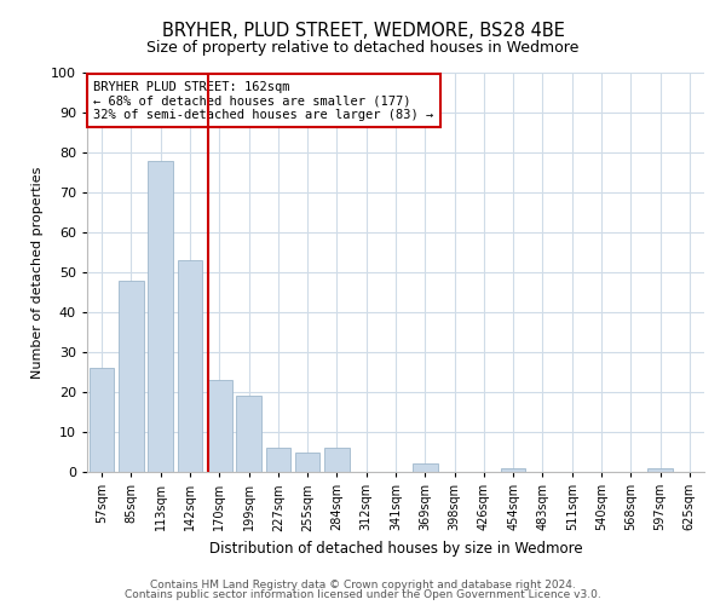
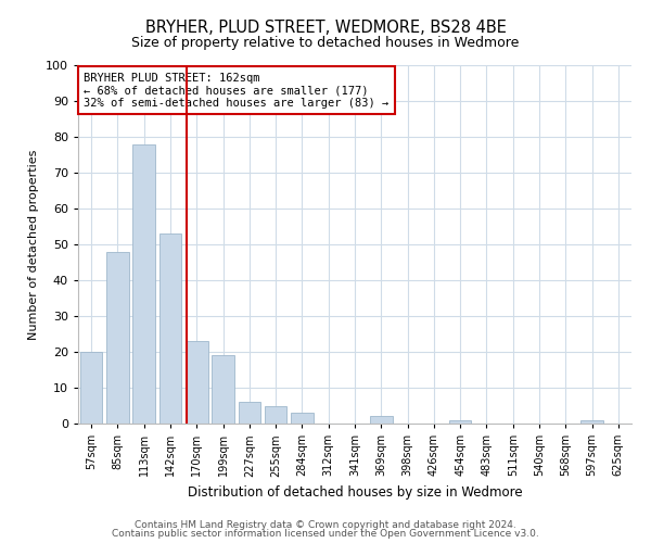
57sqm: 26 -> 20
284sqm: 6 -> 3
